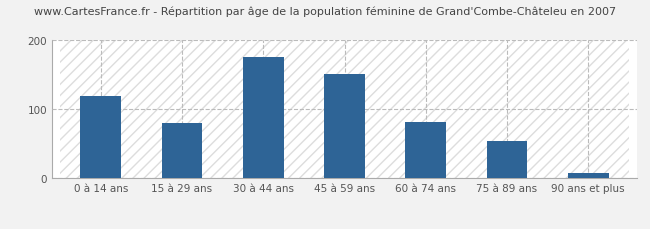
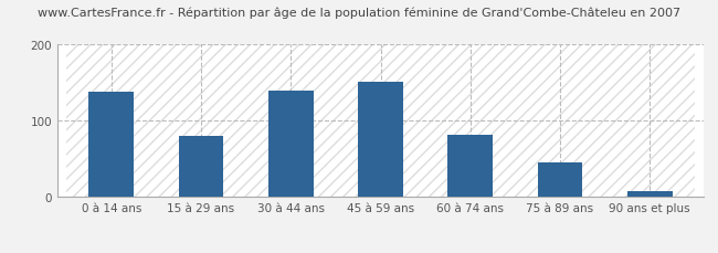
0 à 14 ans: 120 -> 138
30 à 44 ans: 176 -> 140
75 à 89 ans: 54 -> 46
